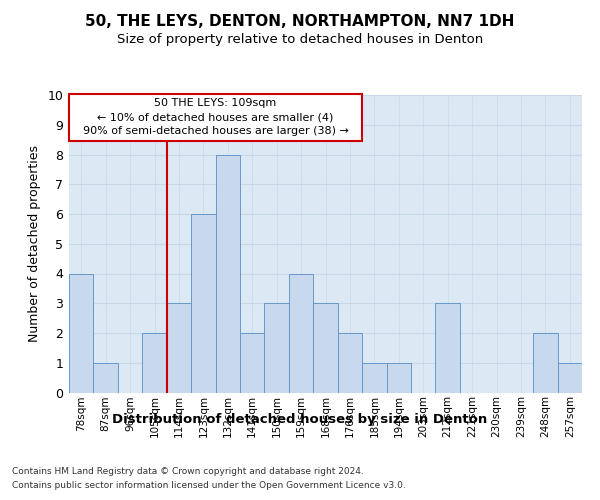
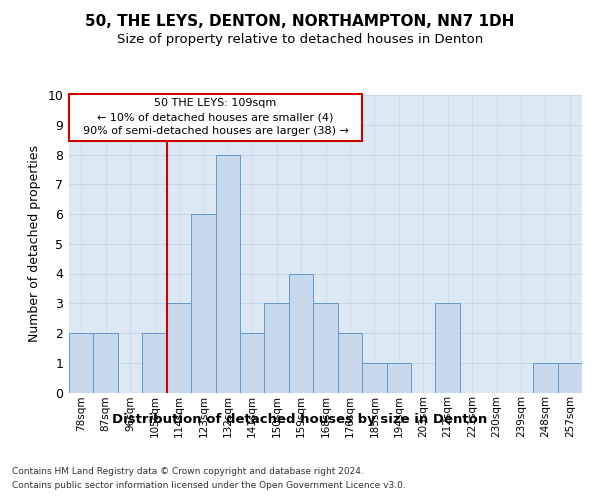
78sqm: 4 -> 2
87sqm: 1 -> 2
248sqm: 2 -> 1
